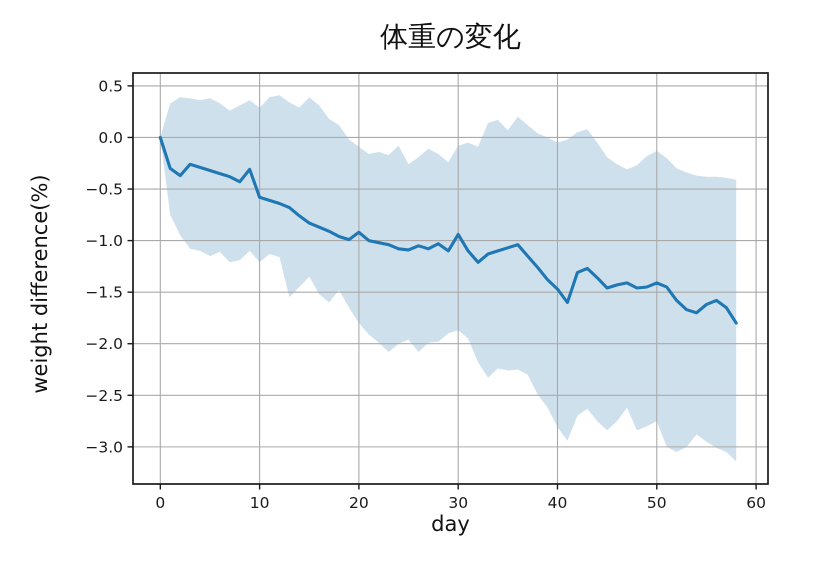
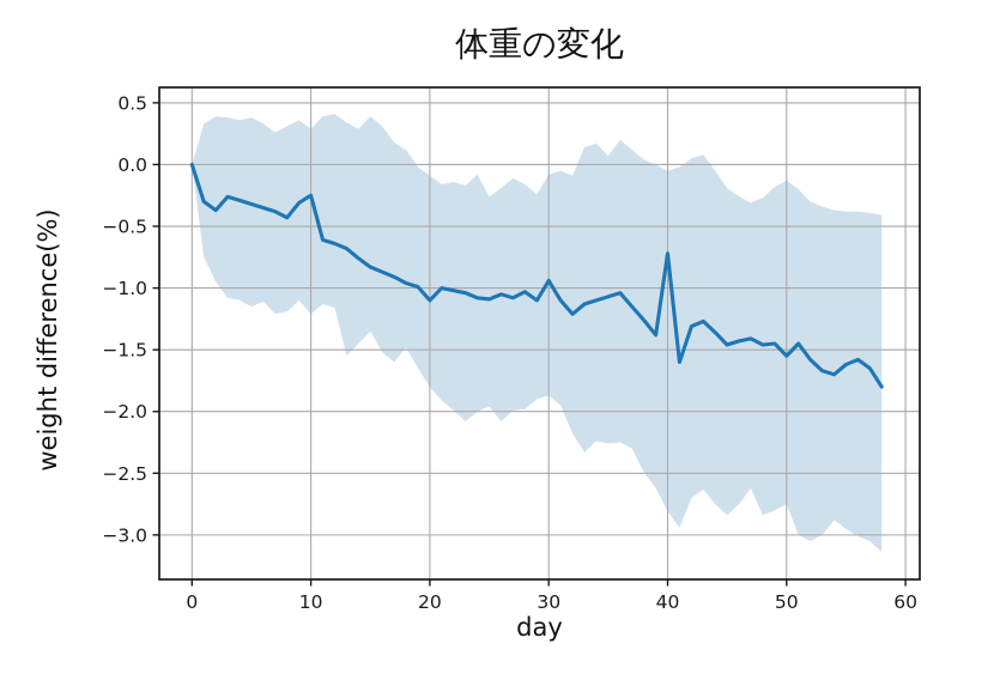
10: -0.58 -> -0.25
20: -0.92 -> -1.10
40: -1.47 -> -0.72
50: -1.41 -> -1.55
